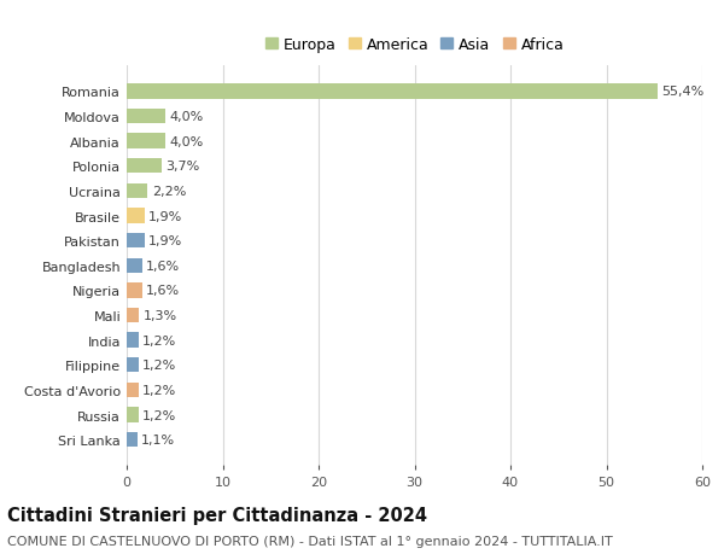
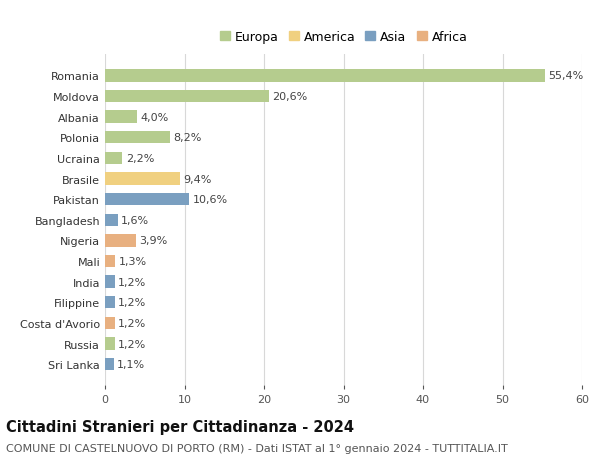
Moldova: 4,0% -> 20,6%
Polonia: 3,7% -> 8,2%
Brasile: 1,9% -> 9,4%
Pakistan: 1,9% -> 10,6%
Nigeria: 1,6% -> 3,9%
